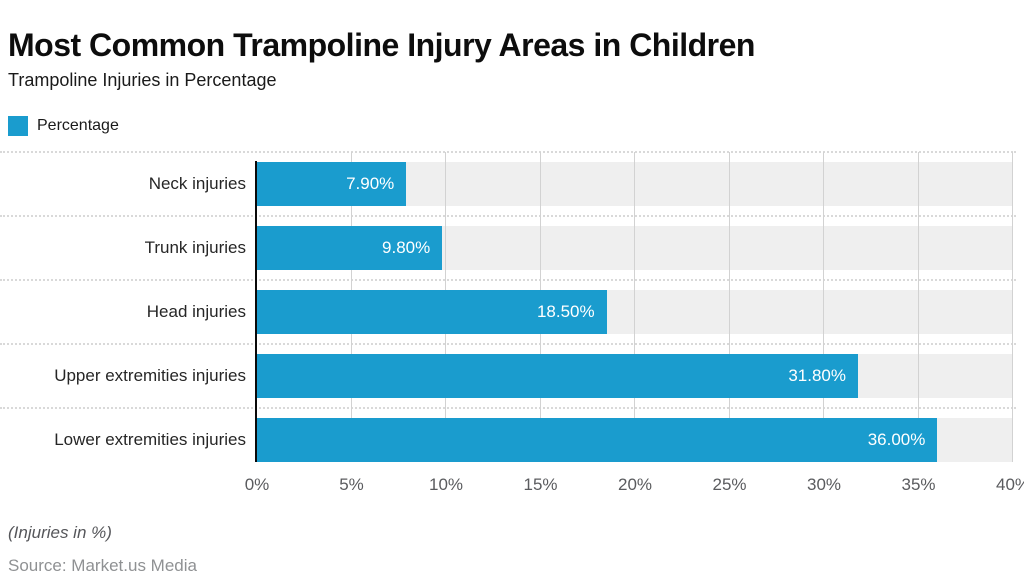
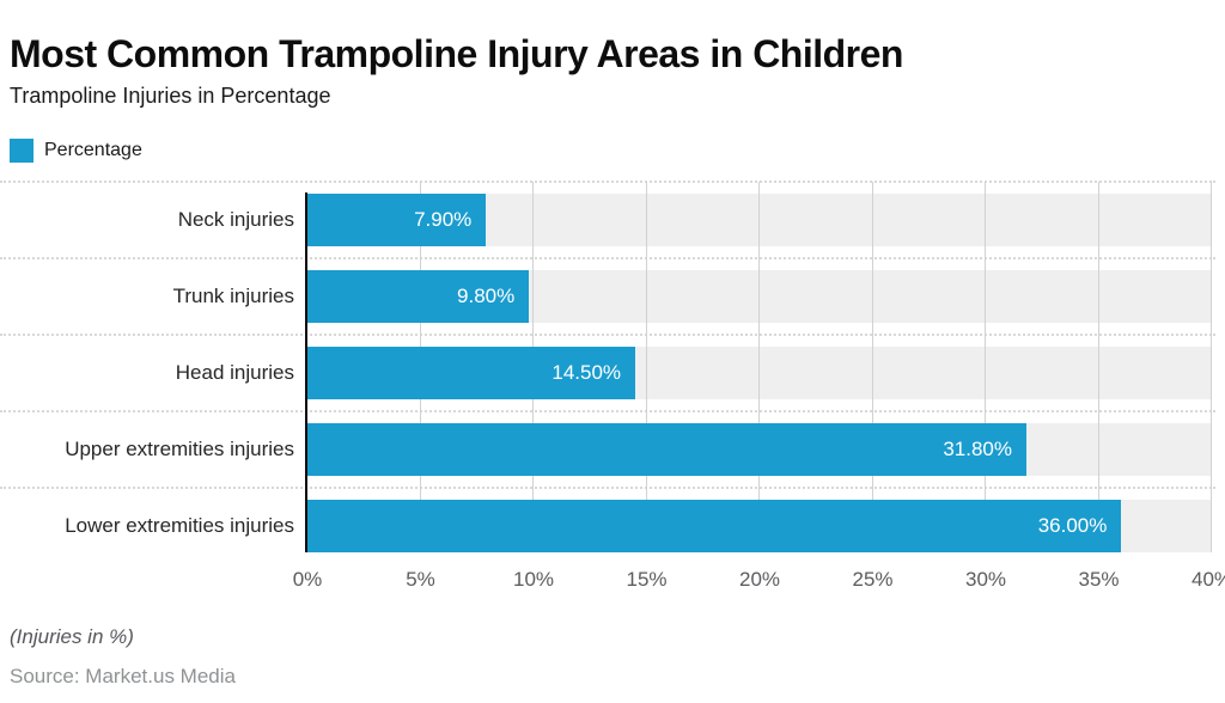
Head injuries: 18.50% -> 14.50%
